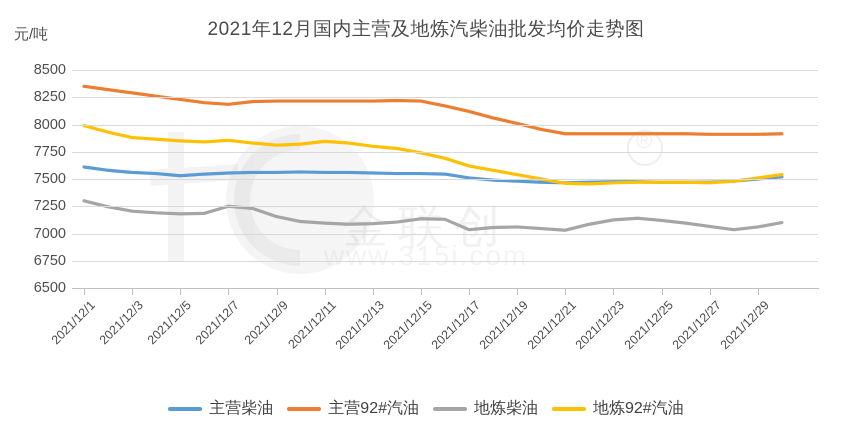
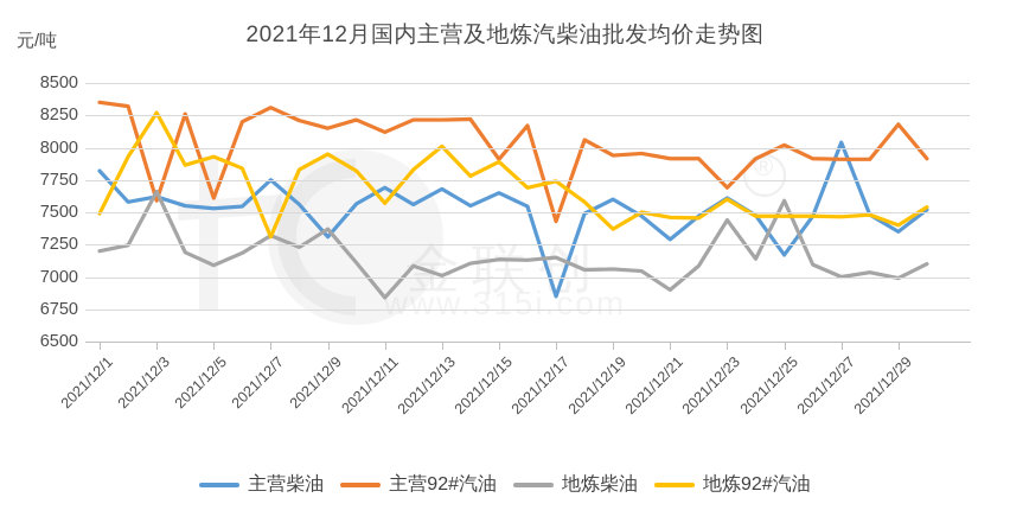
主营柴油/2021/12/1: 7610 -> 7820
地炼柴油/2021/12/1: 7300 -> 7200
地炼92#汽油/2021/12/1: 7990 -> 7490
主营柴油/2021/12/3: 7560 -> 7620
主营92#汽油/2021/12/3: 8290 -> 7590
地炼柴油/2021/12/3: 7200 -> 7660
地炼92#汽油/2021/12/3: 7880 -> 8270
主营92#汽油/2021/12/5: 8230 -> 7610
地炼柴油/2021/12/5: 7180 -> 7090
地炼92#汽油/2021/12/5: 7850 -> 7930
主营柴油/2021/12/7: 7560 -> 7750
主营92#汽油/2021/12/7: 8180 -> 8310
地炼柴油/2021/12/7: 7250 -> 7320
地炼92#汽油/2021/12/7: 7860 -> 7310
主营柴油/2021/12/9: 7560 -> 7310
主营92#汽油/2021/12/9: 8220 -> 8150
地炼柴油/2021/12/9: 7160 -> 7370
地炼92#汽油/2021/12/9: 7810 -> 7950
主营柴油/2021/12/11: 7560 -> 7690
主营92#汽油/2021/12/11: 8220 -> 8120
地炼柴油/2021/12/11: 7100 -> 6840
地炼92#汽油/2021/12/11: 7840 -> 7570
主营柴油/2021/12/13: 7560 -> 7680
地炼柴油/2021/12/13: 7090 -> 7010
地炼92#汽油/2021/12/13: 7800 -> 8010
主营柴油/2021/12/15: 7550 -> 7650
主营92#汽油/2021/12/15: 8220 -> 7910
地炼92#汽油/2021/12/15: 7740 -> 7890
主营柴油/2021/12/17: 7510 -> 6850
主营92#汽油/2021/12/17: 8120 -> 7430
地炼柴油/2021/12/17: 7040 -> 7150
地炼92#汽油/2021/12/17: 7620 -> 7740
主营柴油/2021/12/19: 7480 -> 7600
主营92#汽油/2021/12/19: 8010 -> 7940
地炼92#汽油/2021/12/19: 7540 -> 7370
主营柴油/2021/12/21: 7460 -> 7290
地炼柴油/2021/12/21: 7030 -> 6900
主营柴油/2021/12/23: 7480 -> 7610
主营92#汽油/2021/12/23: 7920 -> 7690
地炼柴油/2021/12/23: 7120 -> 7440
地炼92#汽油/2021/12/23: 7460 -> 7600
主营柴油/2021/12/25: 7470 -> 7170
主营92#汽油/2021/12/25: 7920 -> 8020
地炼柴油/2021/12/25: 7120 -> 7590
主营柴油/2021/12/27: 7470 -> 8040
地炼柴油/2021/12/27: 7060 -> 7000
主营柴油/2021/12/29: 7500 -> 7350
主营92#汽油/2021/12/29: 7910 -> 8180
地炼柴油/2021/12/29: 7060 -> 6990
地炼92#汽油/2021/12/29: 7510 -> 7400
